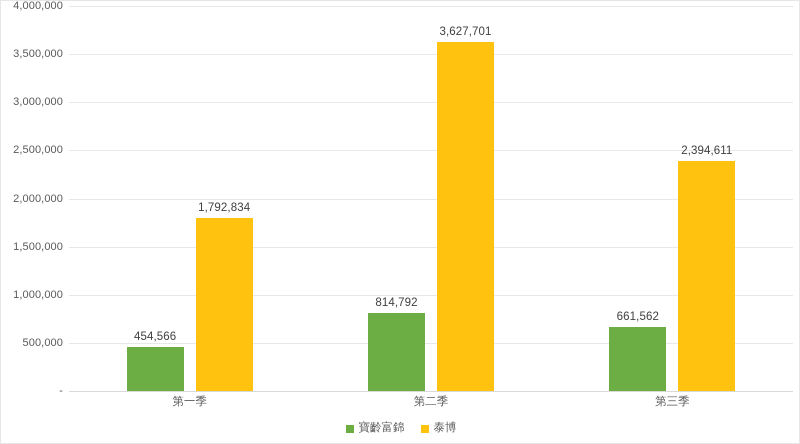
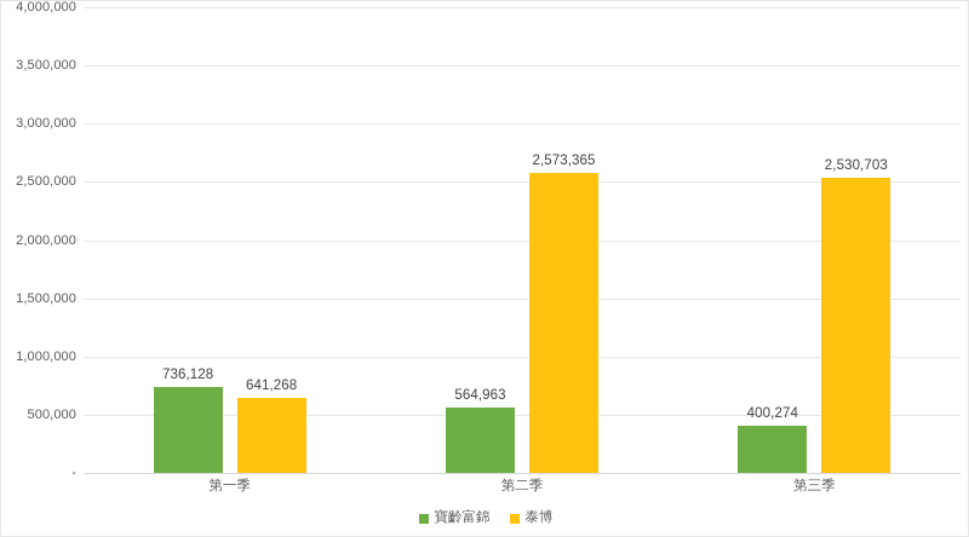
寶齡富錦/第一季: 454,566 -> 736,128
泰博/第一季: 1,792,834 -> 641,268
寶齡富錦/第二季: 814,792 -> 564,963
泰博/第二季: 3,627,701 -> 2,573,365
寶齡富錦/第三季: 661,562 -> 400,274
泰博/第三季: 2,394,611 -> 2,530,703
